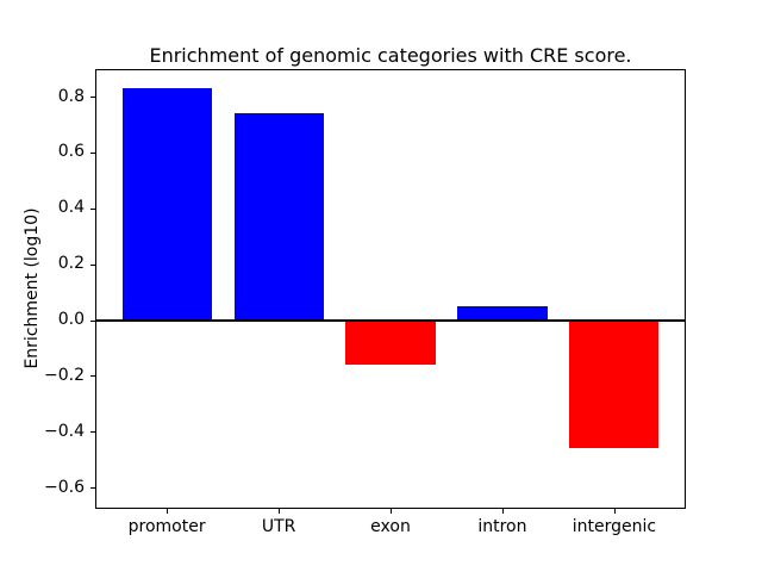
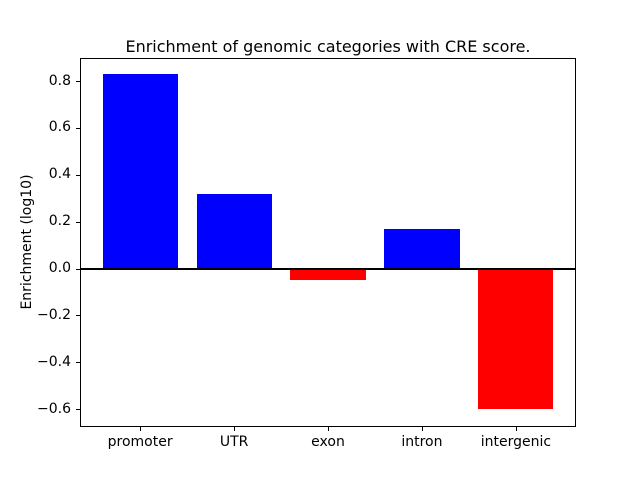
UTR: 0.74 -> 0.32
exon: -0.16 -> -0.05
intron: 0.05 -> 0.17
intergenic: -0.46 -> -0.60
